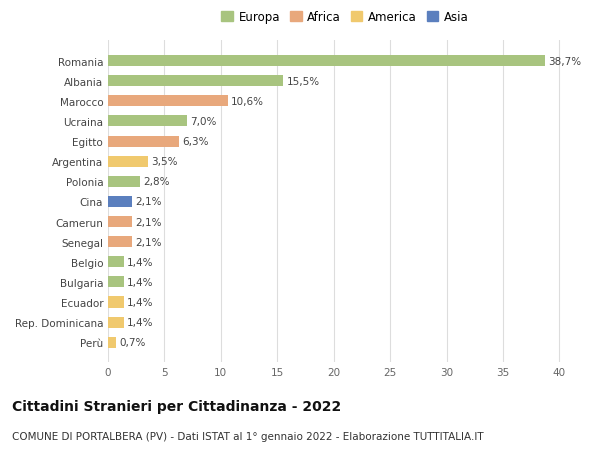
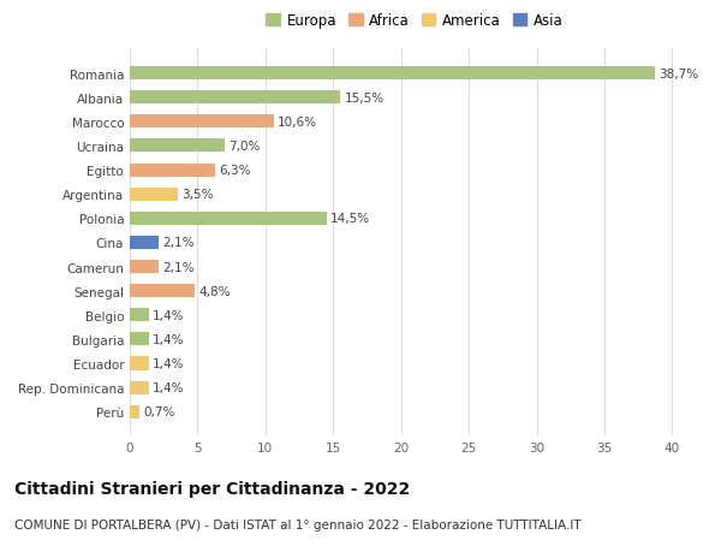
Polonia: 2,8% -> 14,5%
Senegal: 2,1% -> 4,8%
